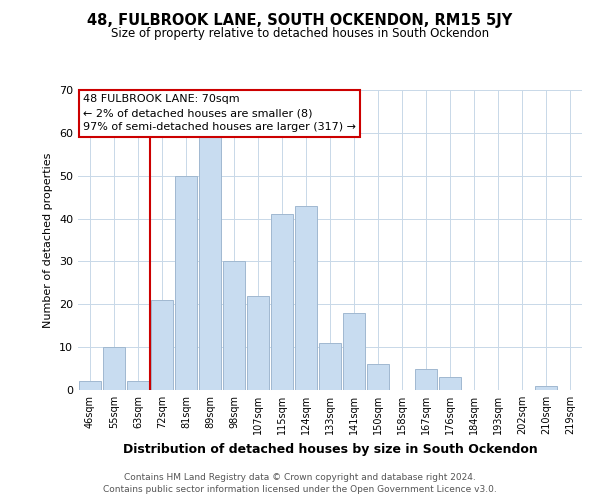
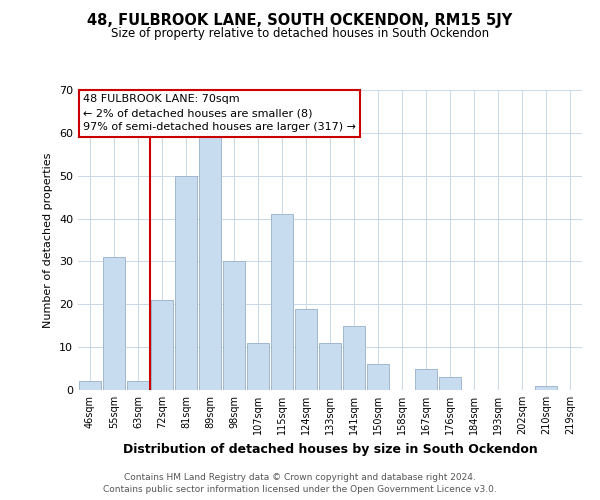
55sqm: 10 -> 31
107sqm: 22 -> 11
124sqm: 43 -> 19
141sqm: 18 -> 15
